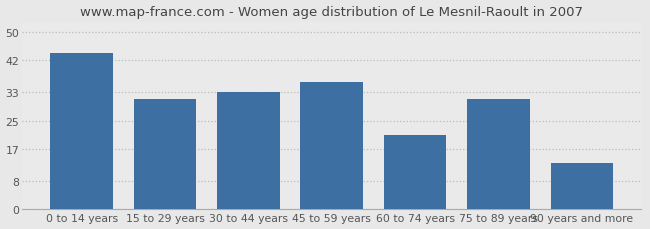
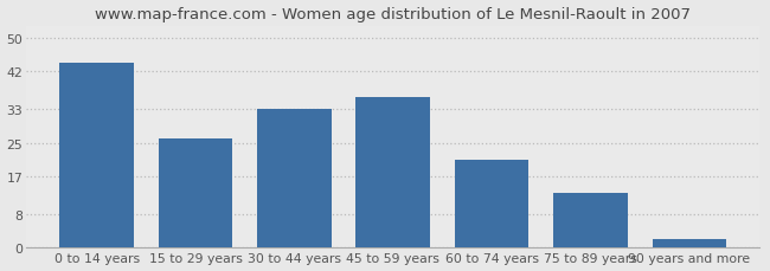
15 to 29 years: 31 -> 26
75 to 89 years: 31 -> 13
90 years and more: 13 -> 2
